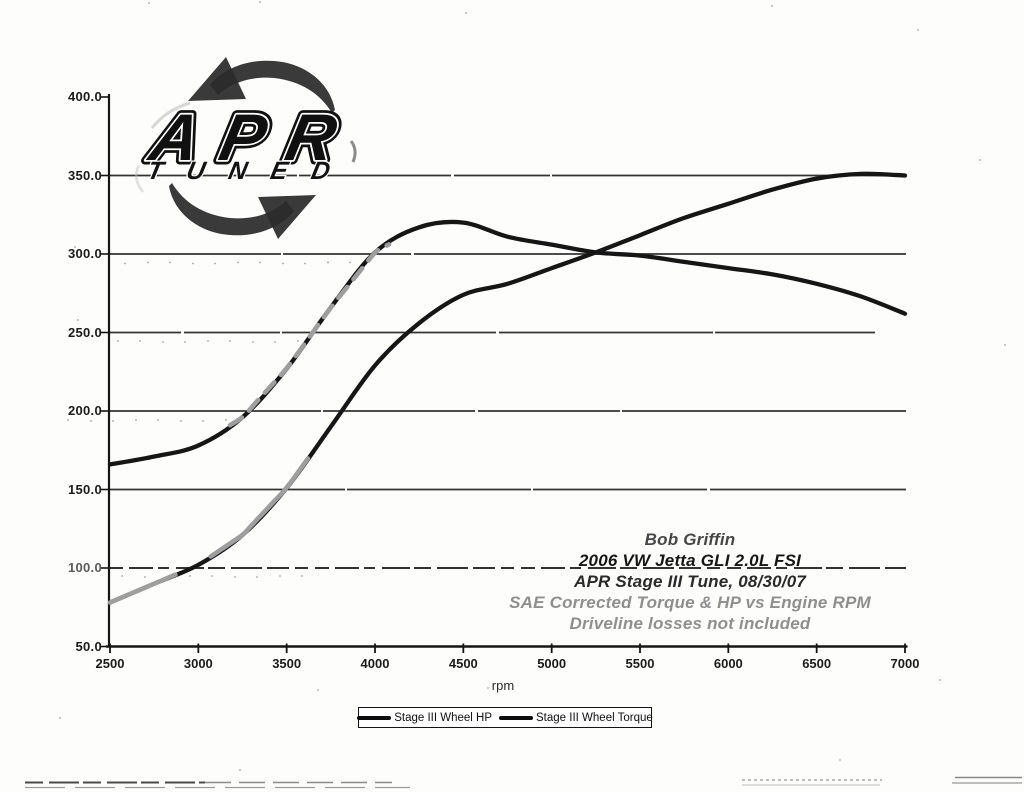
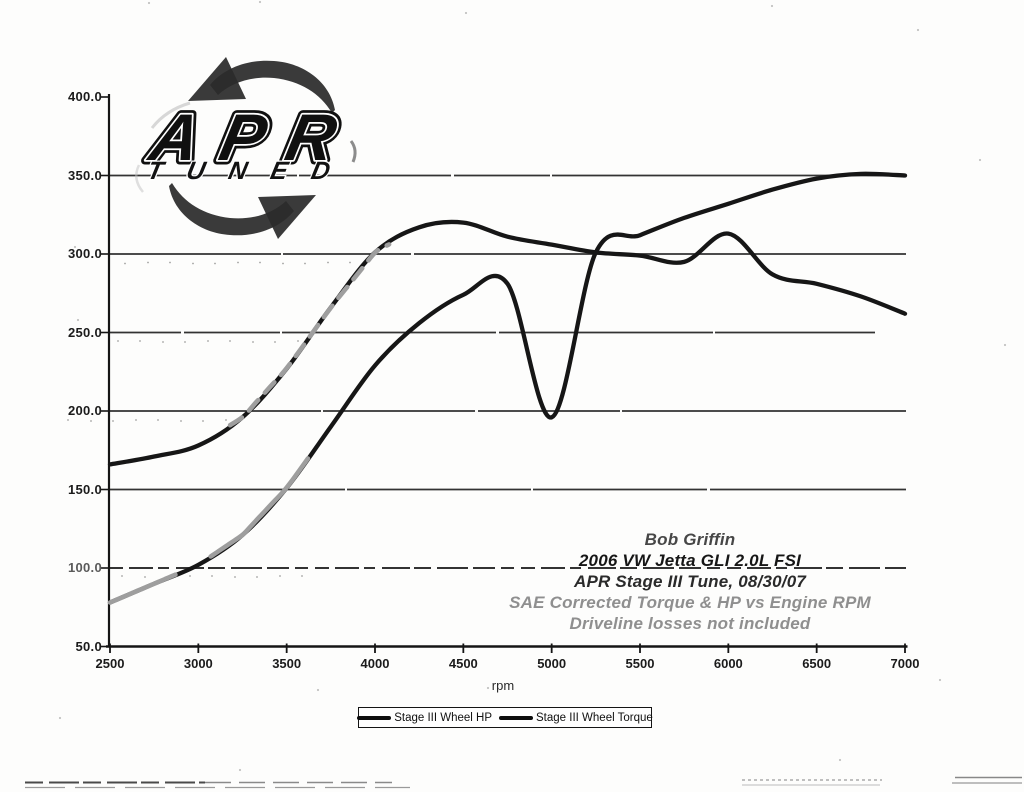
Stage III Wheel HP/5000: 291 -> 196
Stage III Wheel Torque/6000: 291 -> 313
